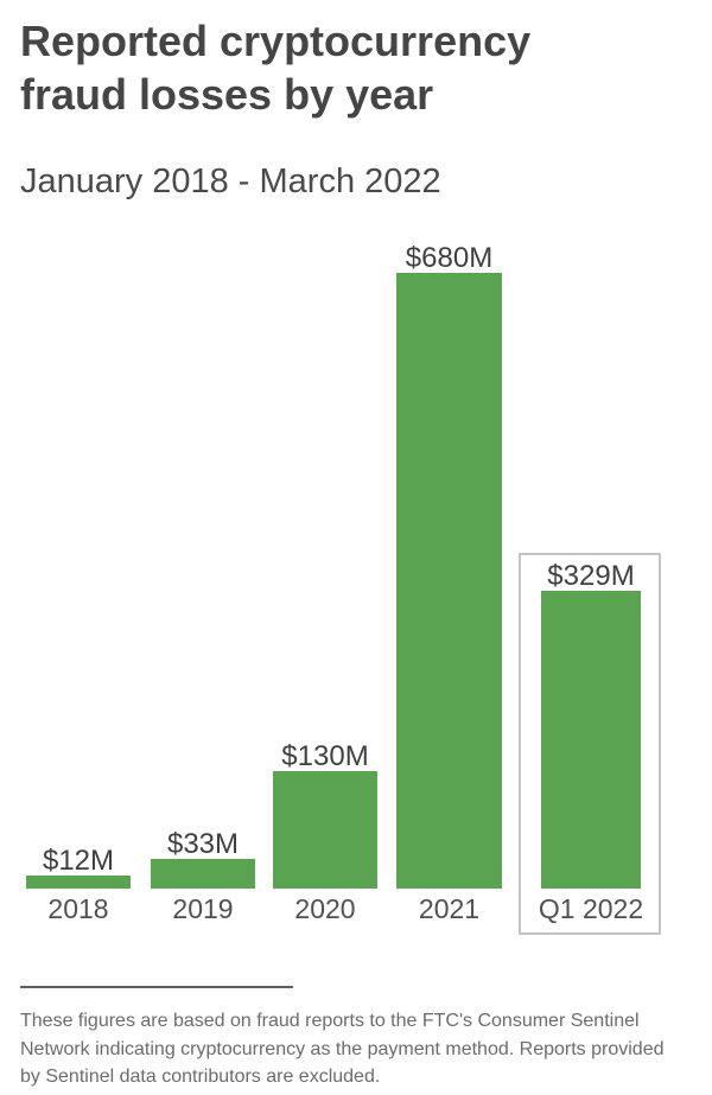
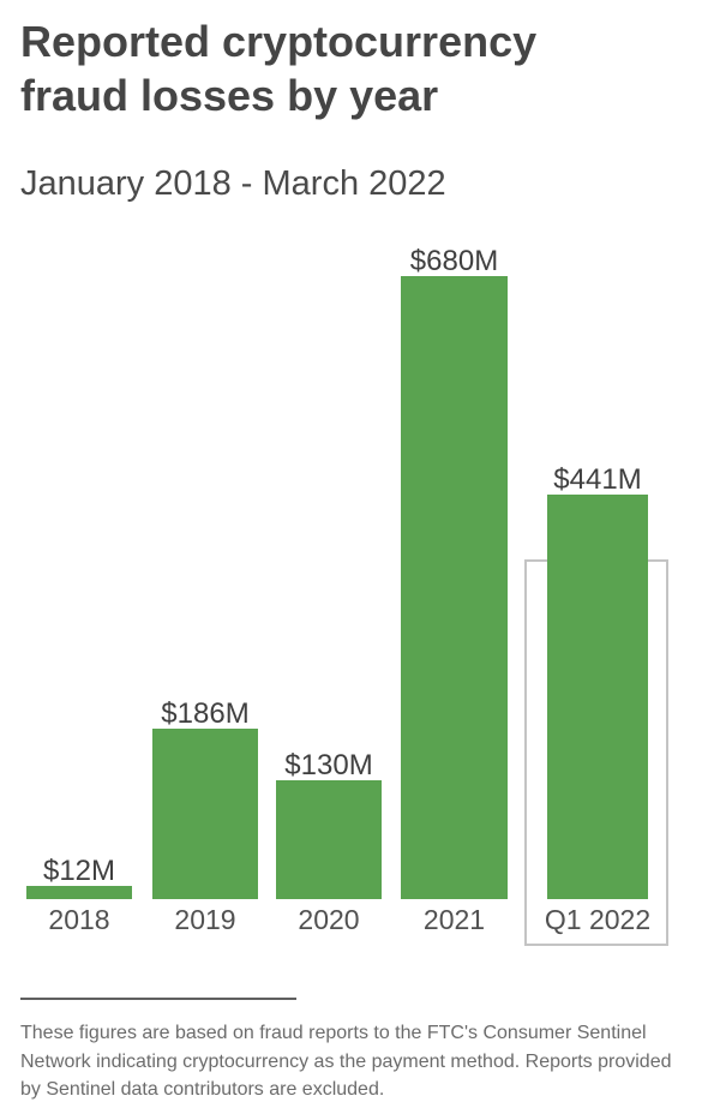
2019: $33M -> $186M
Q1 2022: $329M -> $441M
